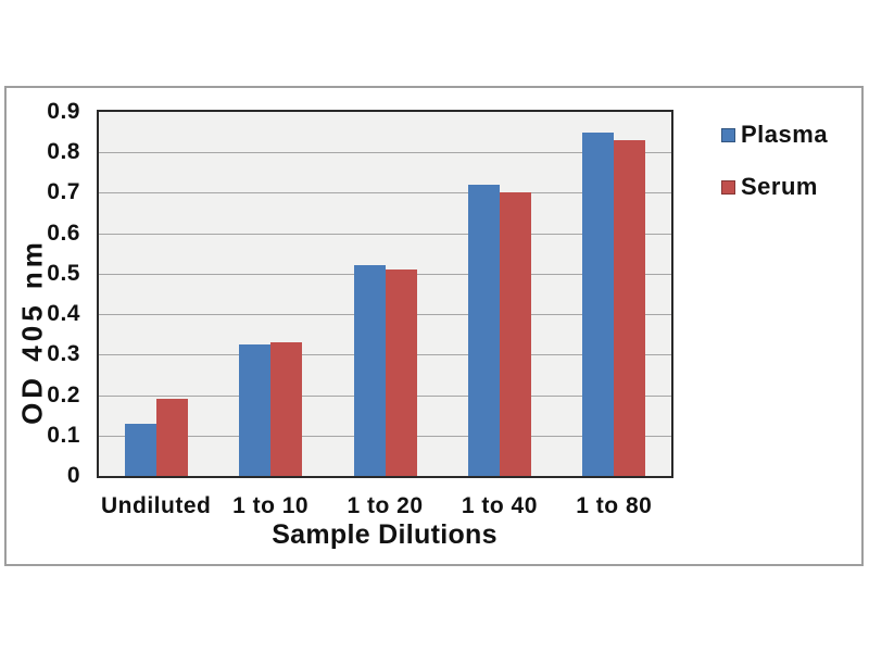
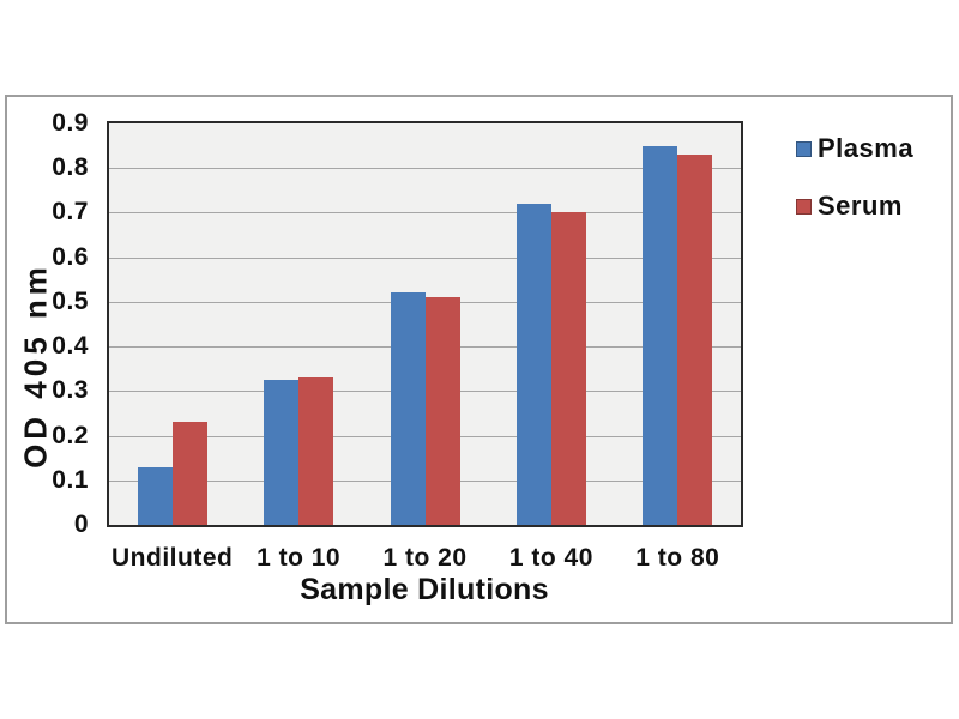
Serum/Undiluted: 0.19 -> 0.23
